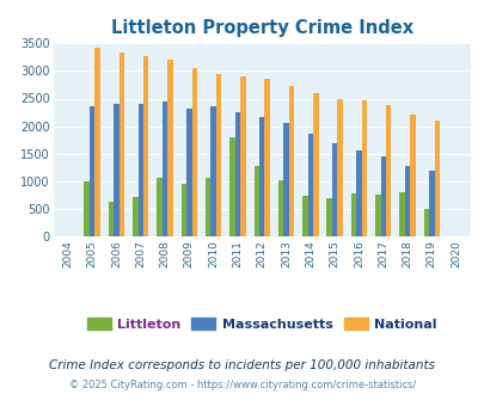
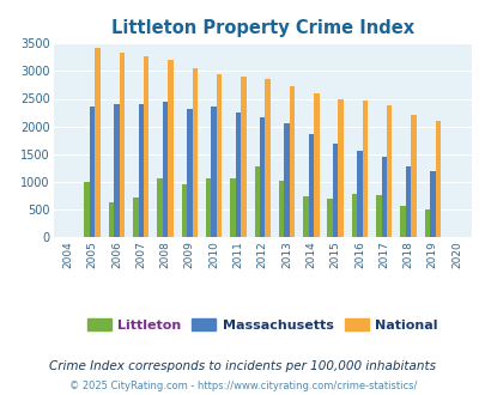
Littleton/2011: 1800 -> 1050
Littleton/2018: 800 -> 560
